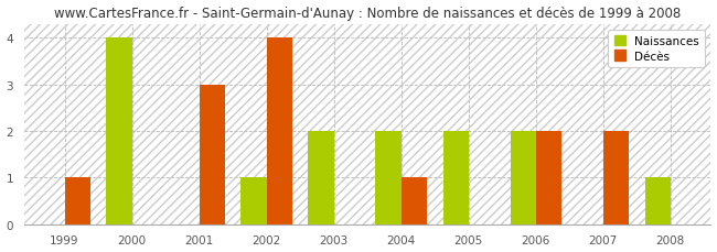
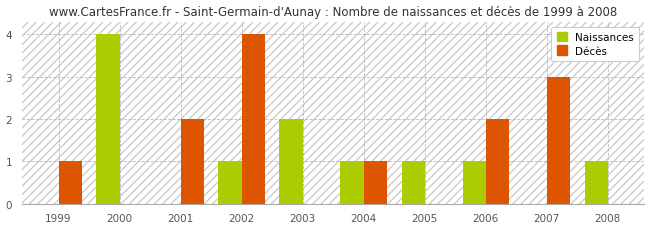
Décès/2001: 3 -> 2
Naissances/2004: 2 -> 1
Naissances/2005: 2 -> 1
Naissances/2006: 2 -> 1
Décès/2007: 2 -> 3
